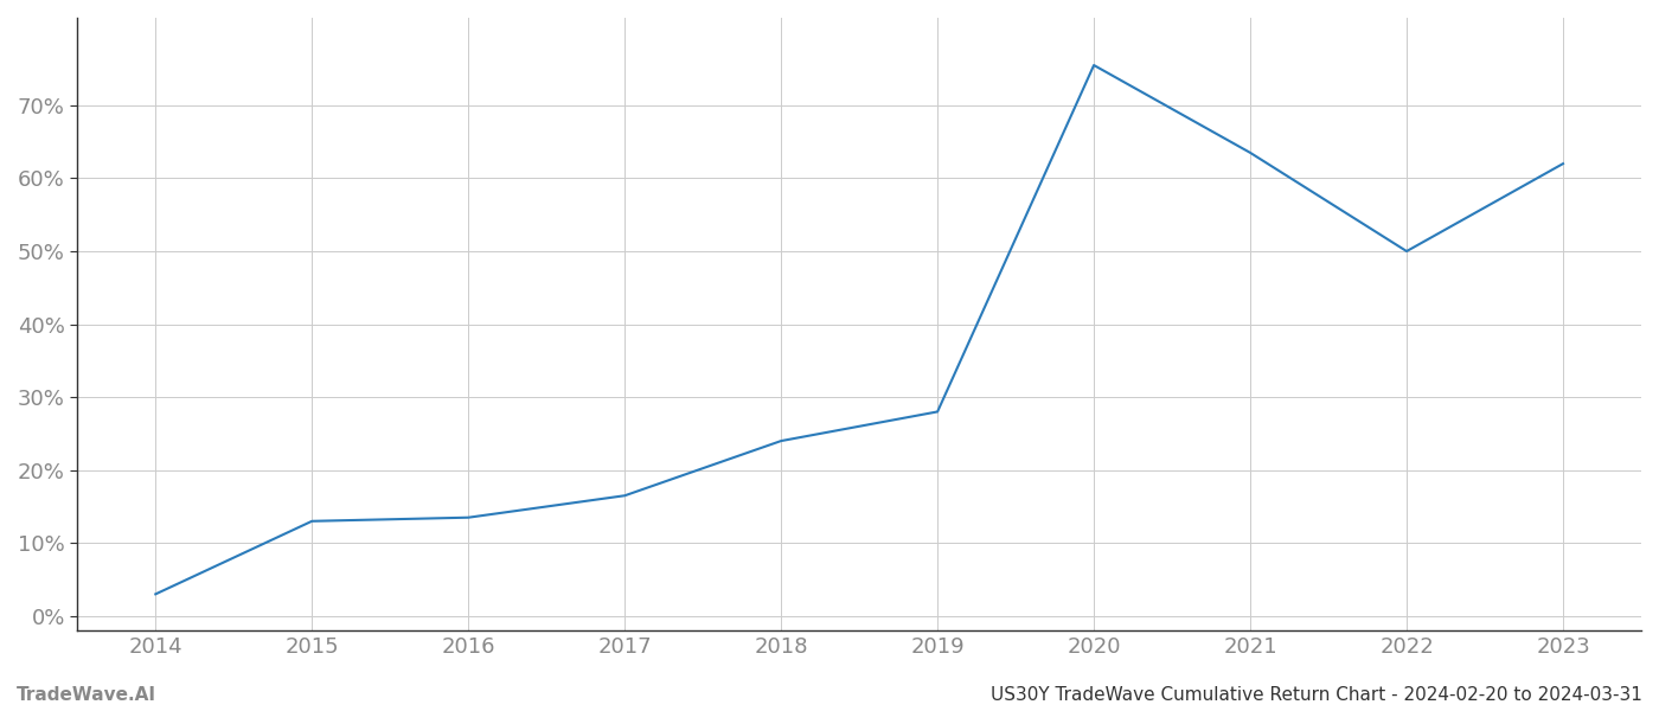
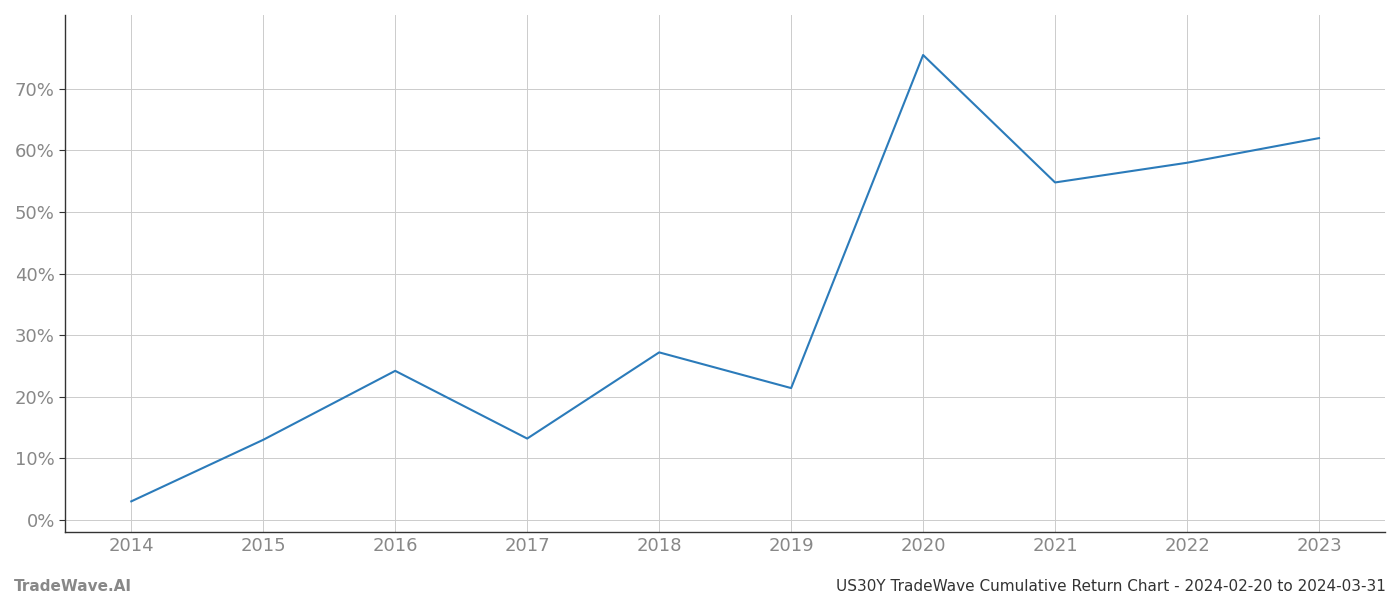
2016: 13.5% -> 24.2%
2017: 16.5% -> 13.2%
2018: 24.0% -> 27.2%
2019: 28.0% -> 21.4%
2021: 63.5% -> 54.8%
2022: 50.0% -> 58.0%
